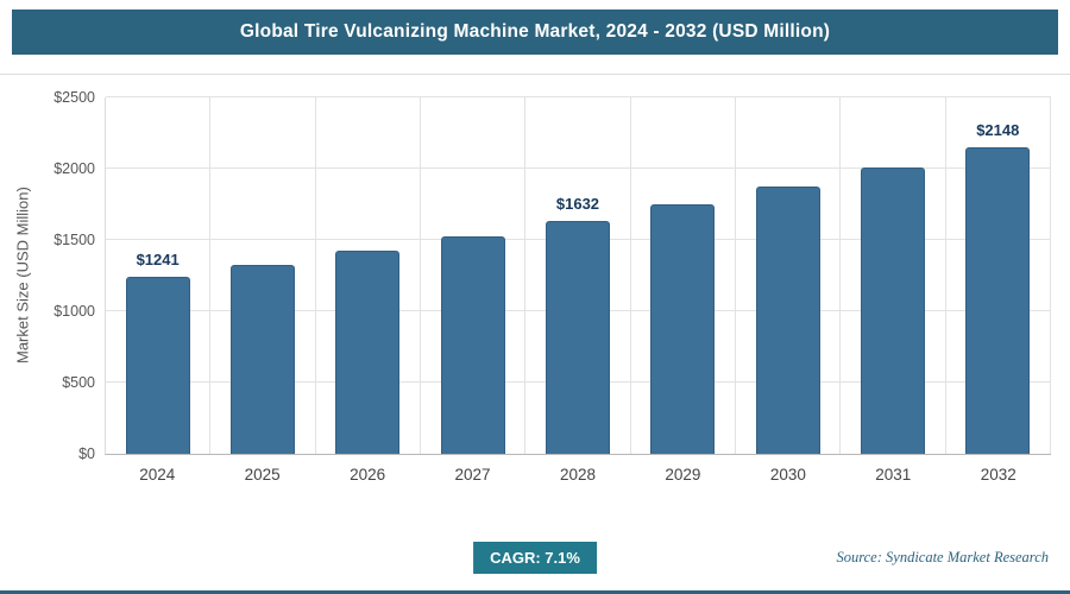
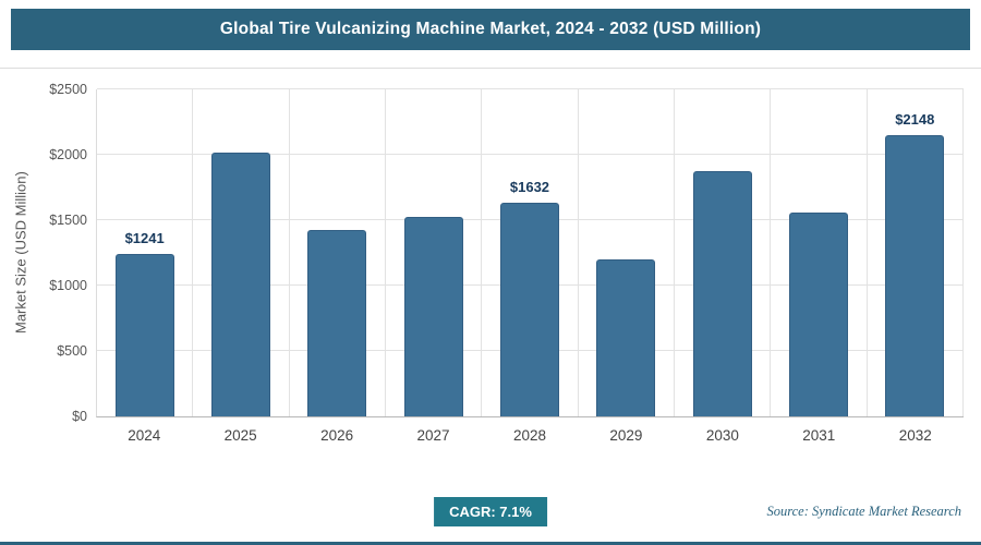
2025: $1330 -> $2020
2029: $1750 -> $1200
2031: $2000 -> $1560
